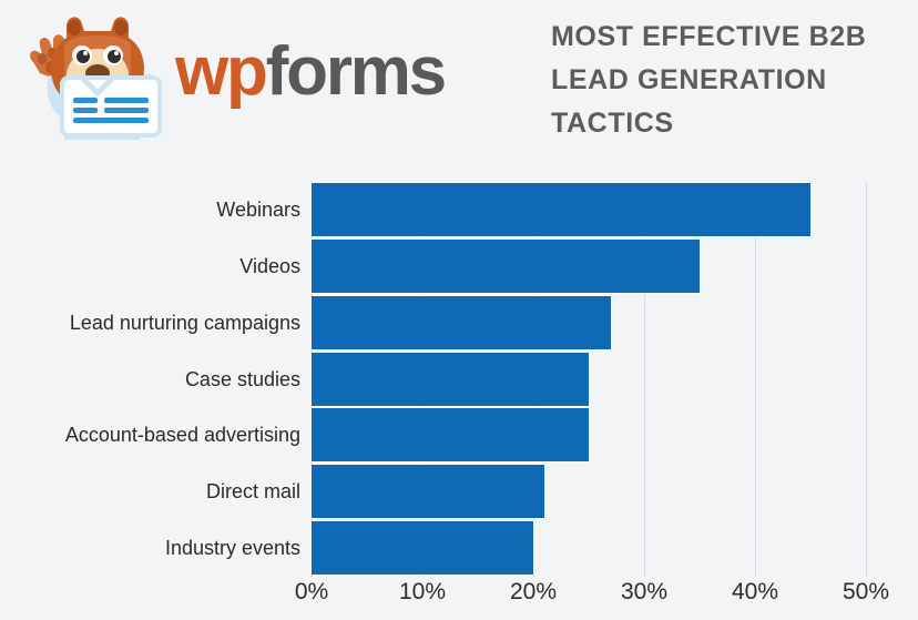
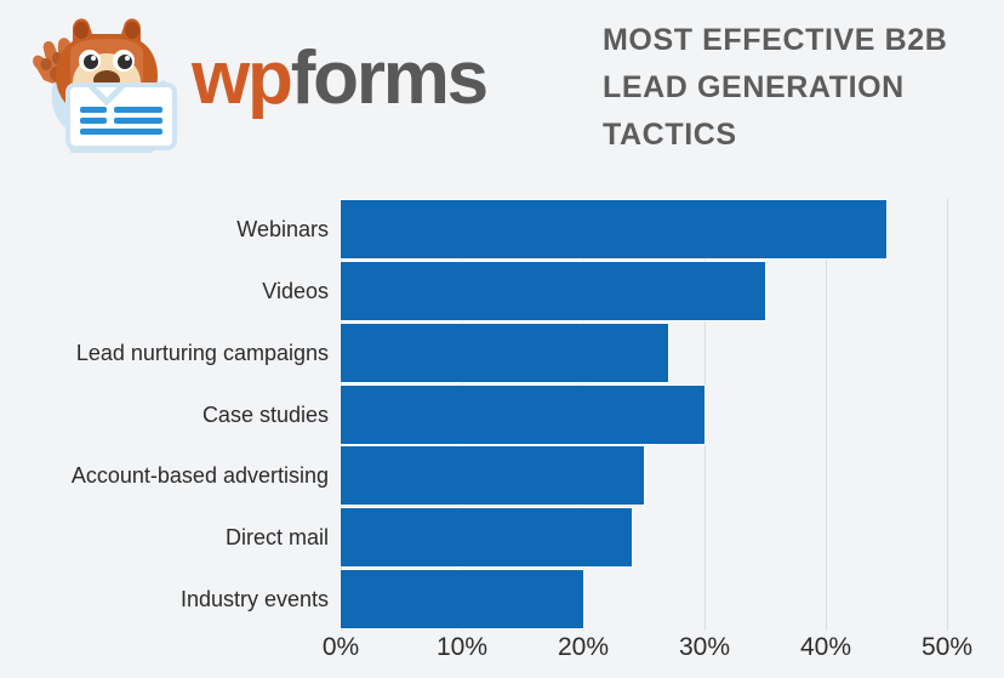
Case studies: 25% -> 30%
Direct mail: 21% -> 24%
